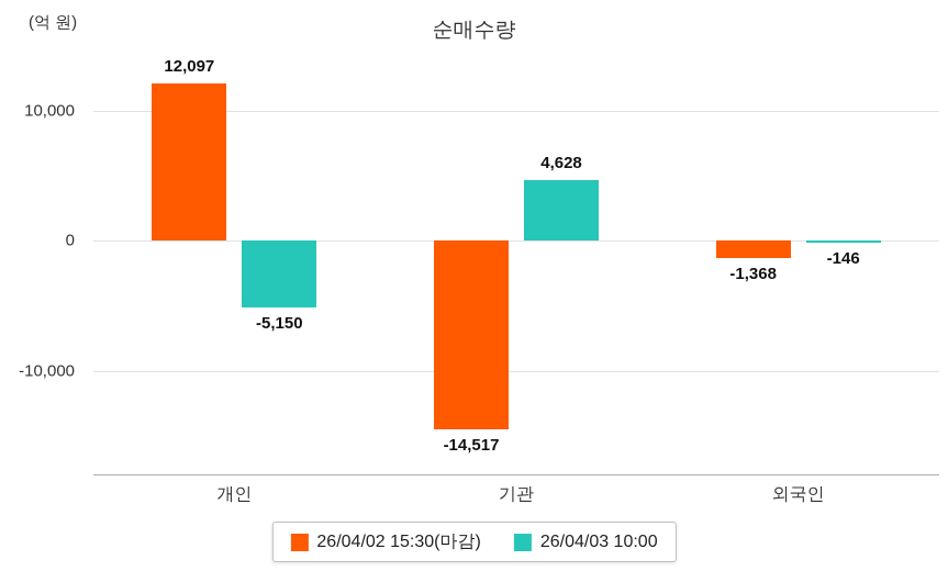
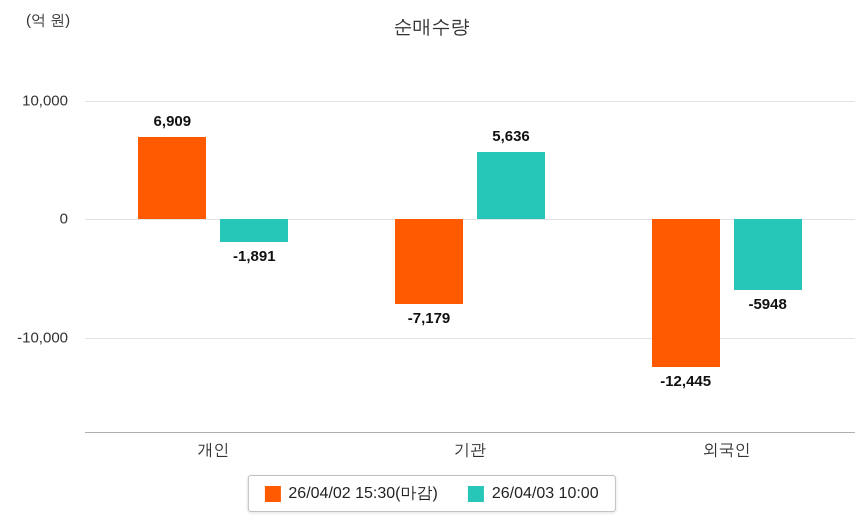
26/04/02 15:30(마감)/개인: 12,097 -> 6,909
26/04/03 10:00/개인: -5,150 -> -1,891
26/04/02 15:30(마감)/기관: -14,517 -> -7,179
26/04/03 10:00/기관: 4,628 -> 5,636
26/04/02 15:30(마감)/외국인: -1,368 -> -12,445
26/04/03 10:00/외국인: -146 -> -5948
